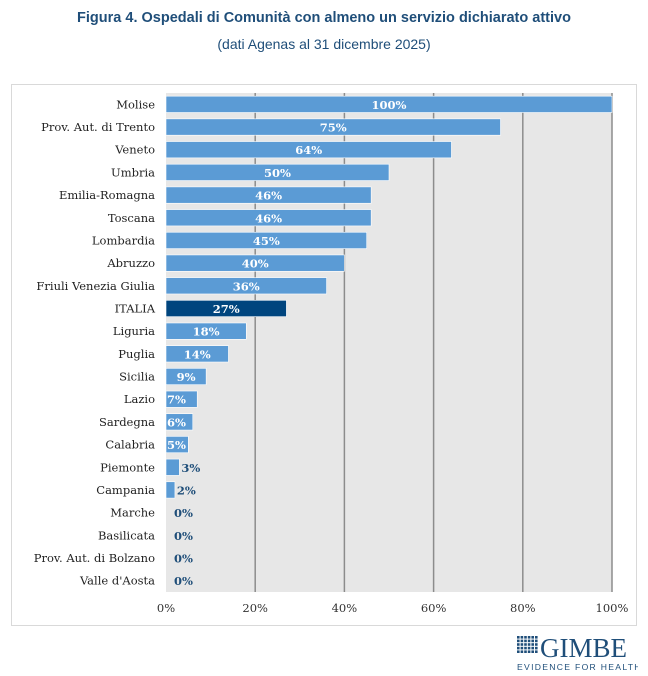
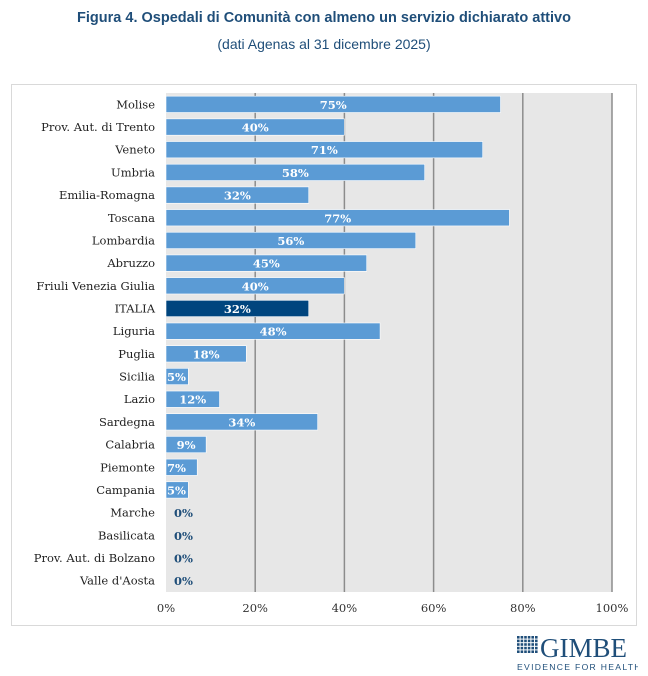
Molise: 100% -> 75%
Prov. Aut. di Trento: 75% -> 40%
Veneto: 64% -> 71%
Umbria: 50% -> 58%
Emilia-Romagna: 46% -> 32%
Toscana: 46% -> 77%
Lombardia: 45% -> 56%
Abruzzo: 40% -> 45%
Friuli Venezia Giulia: 36% -> 40%
ITALIA: 27% -> 32%
Liguria: 18% -> 48%
Puglia: 14% -> 18%
Sicilia: 9% -> 5%
Lazio: 7% -> 12%
Sardegna: 6% -> 34%
Calabria: 5% -> 9%
Piemonte: 3% -> 7%
Campania: 2% -> 5%
